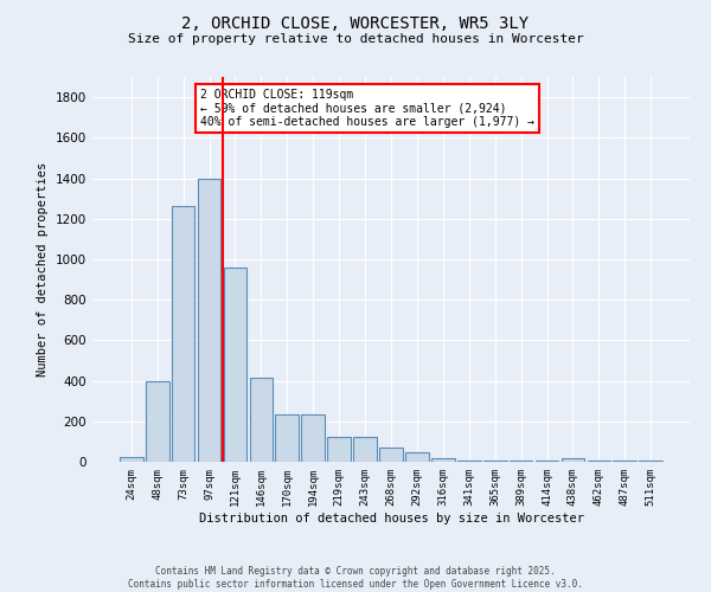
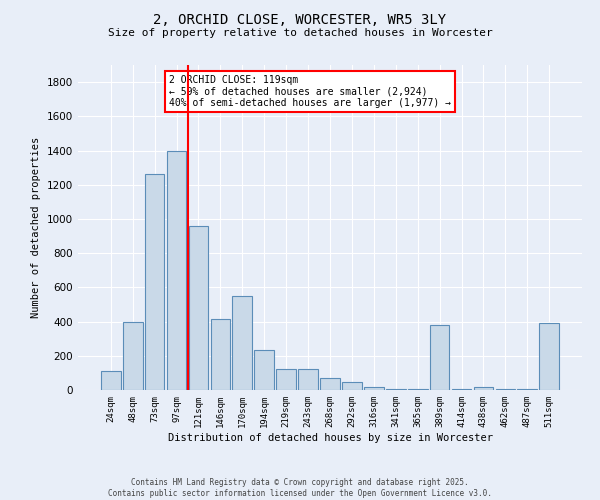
24sqm: 20 -> 110
170sqm: 240 -> 550
389sqm: 0 -> 380
511sqm: 0 -> 390
